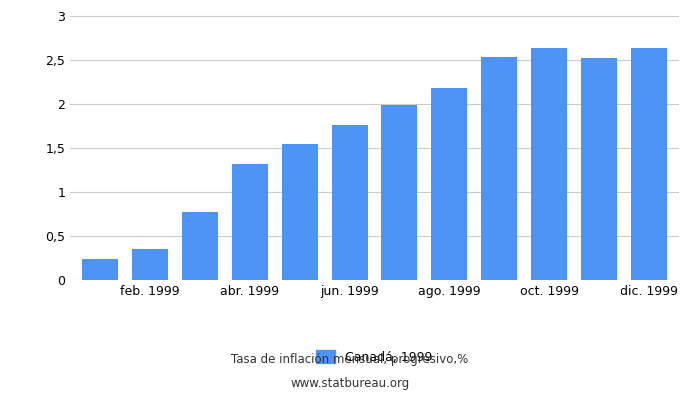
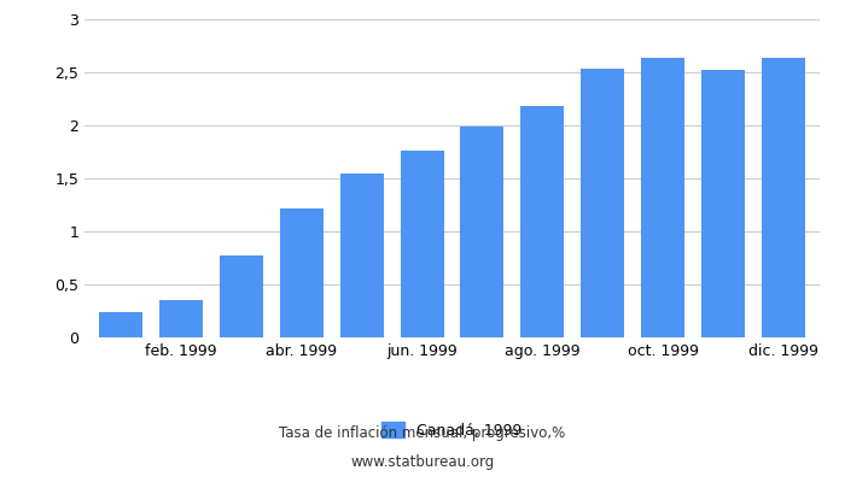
abr. 1999: 1,32 -> 1,22
